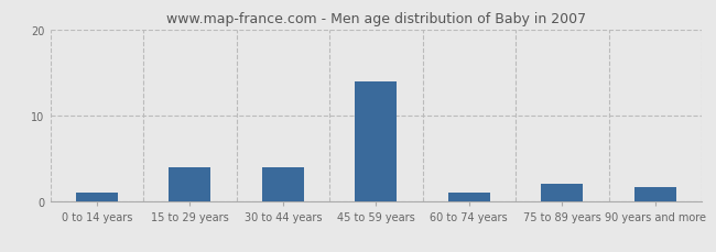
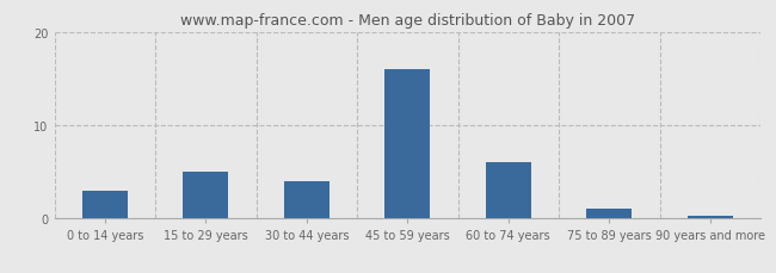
0 to 14 years: 1.0 -> 3.0
15 to 29 years: 4.0 -> 5.0
45 to 59 years: 14.0 -> 16.0
60 to 74 years: 1.0 -> 6.0
75 to 89 years: 2.0 -> 1.0
90 years and more: 1.6 -> 0.2
